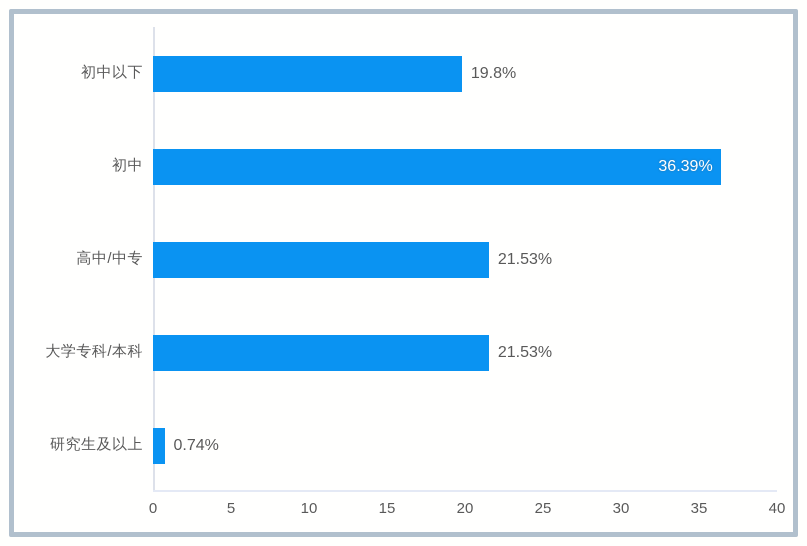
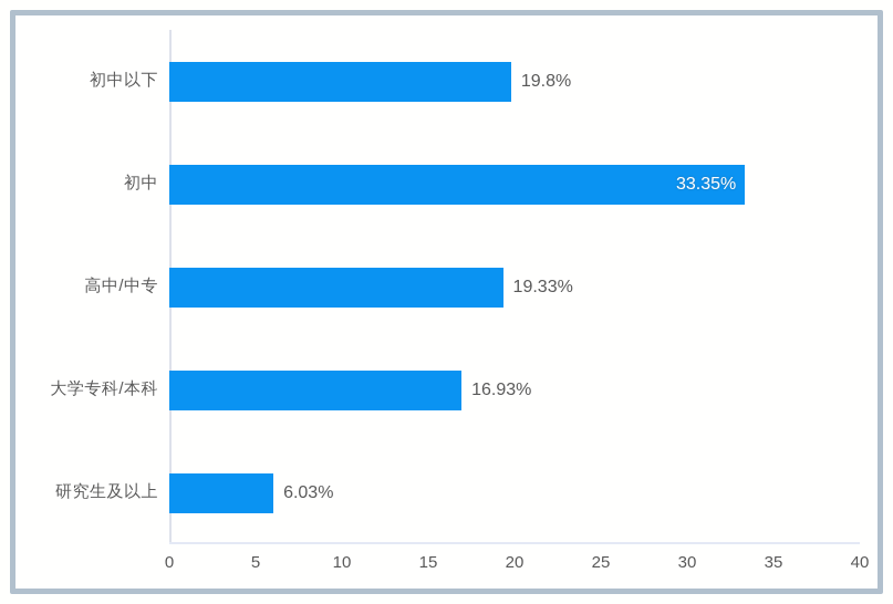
初中: 36.39% -> 33.35%
高中/中专: 21.53% -> 19.33%
大学专科/本科: 21.53% -> 16.93%
研究生及以上: 0.74% -> 6.03%
